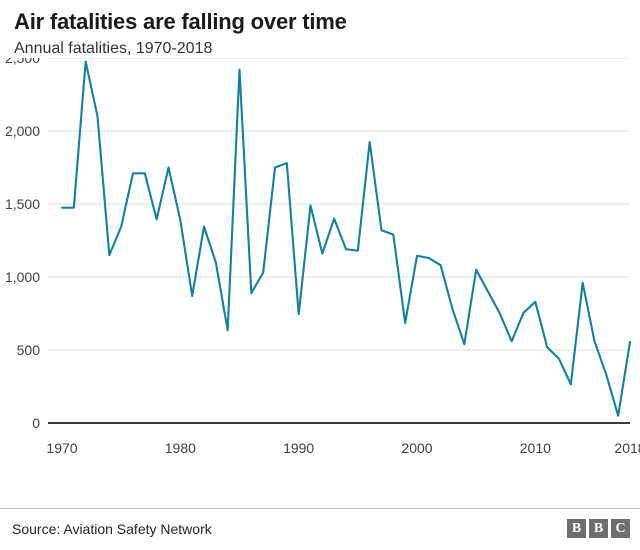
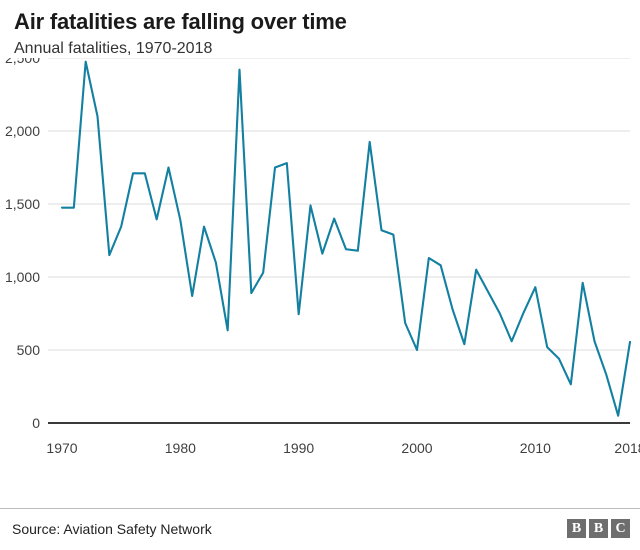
2000: 1140 -> 500
2010: 830 -> 930
